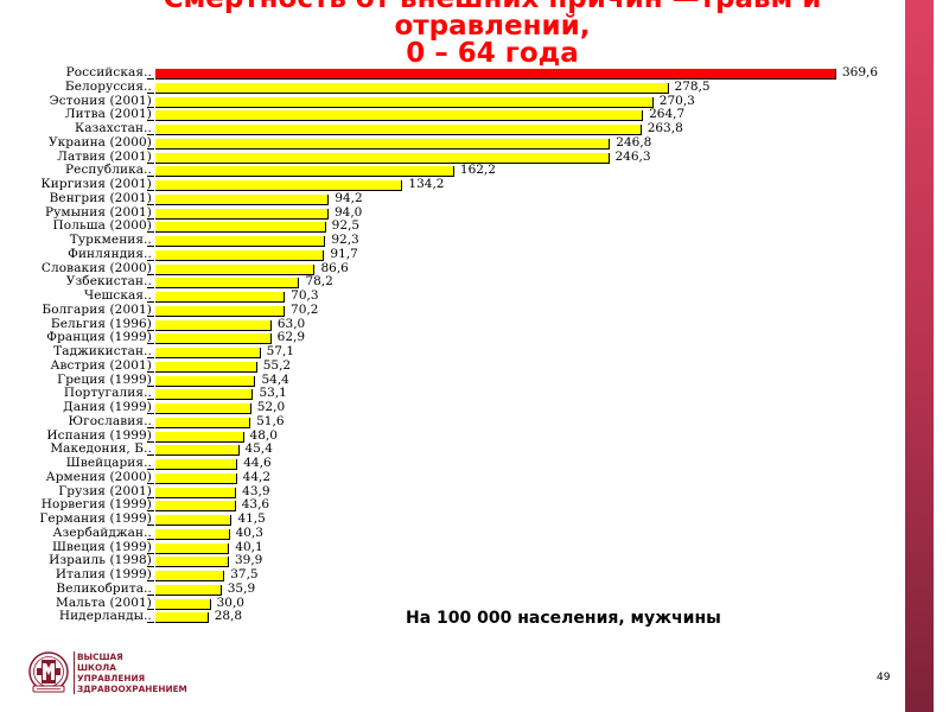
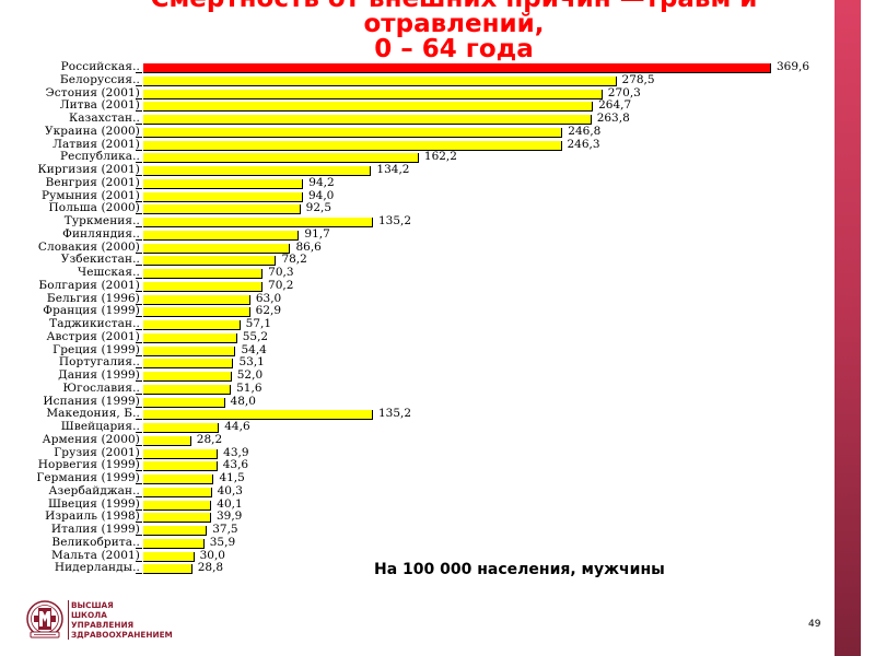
Туркмения..: 92,3 -> 135,2
Македония, Б..: 45,4 -> 135,2
Армения (2000): 44,2 -> 28,2
